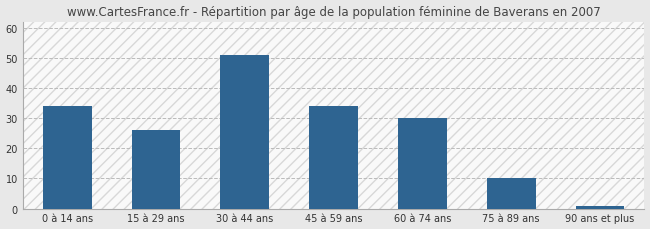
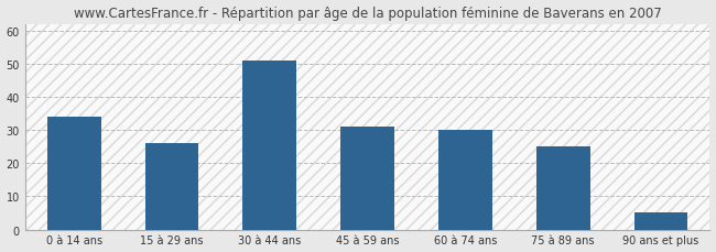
45 à 59 ans: 34 -> 31
75 à 89 ans: 10 -> 25
90 ans et plus: 1 -> 5
